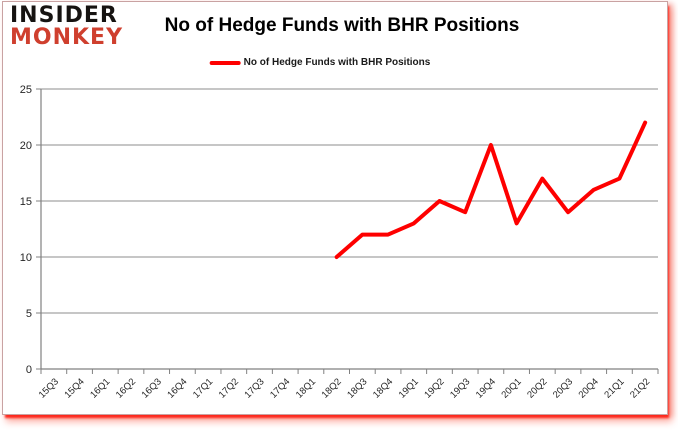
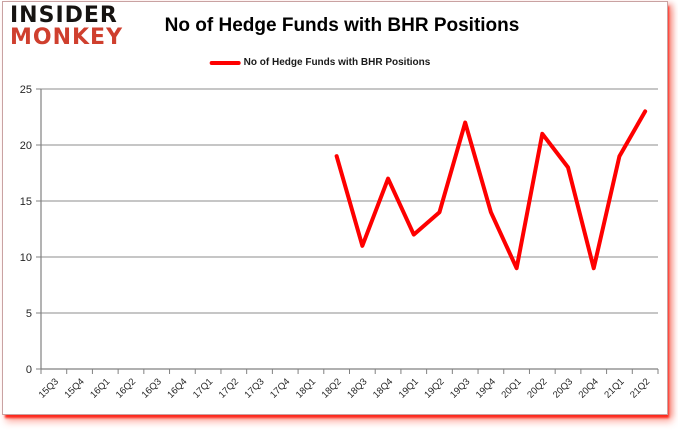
18Q2: 10 -> 19
18Q3: 12 -> 11
18Q4: 12 -> 17
19Q1: 13 -> 12
19Q2: 15 -> 14
19Q3: 14 -> 22
19Q4: 20 -> 14
20Q1: 13 -> 9
20Q2: 17 -> 21
20Q3: 14 -> 18
20Q4: 16 -> 9
21Q1: 17 -> 19
21Q2: 22 -> 23
